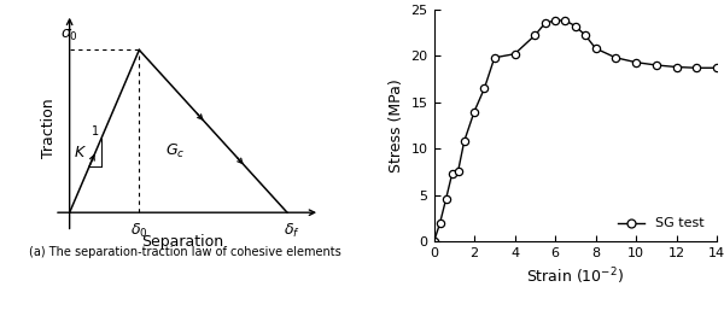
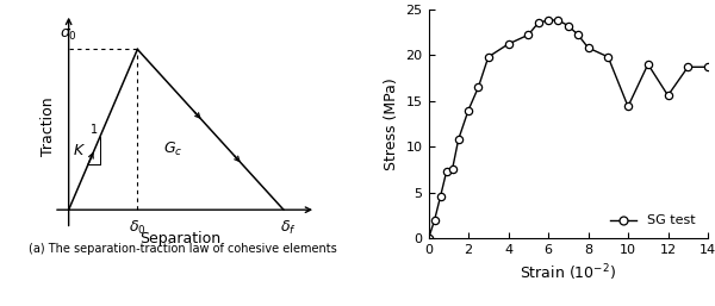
4: 20.2 -> 21.2
10: 19.3 -> 14.4
12: 18.8 -> 15.6
